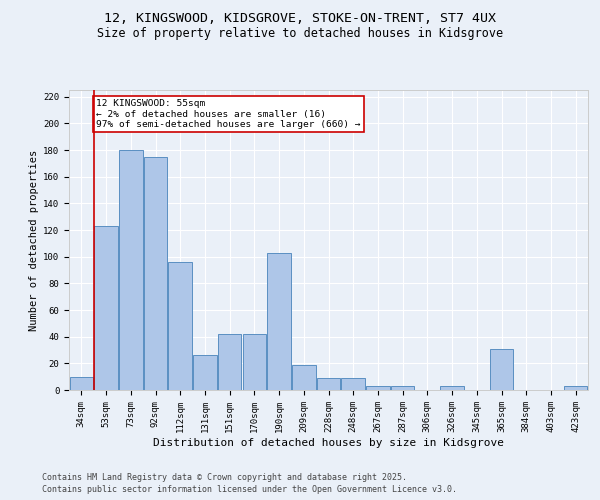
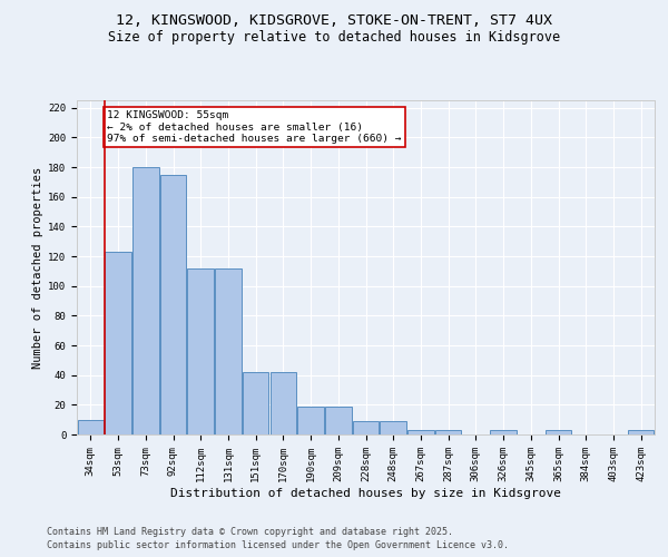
112sqm: 96 -> 112
131sqm: 26 -> 112
190sqm: 103 -> 19
365sqm: 31 -> 3
